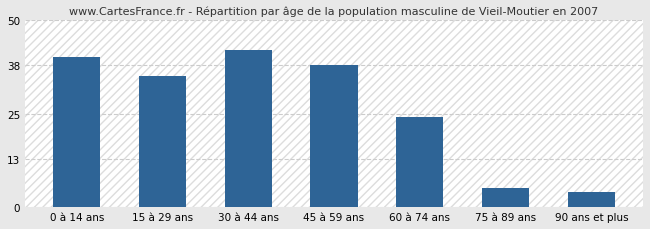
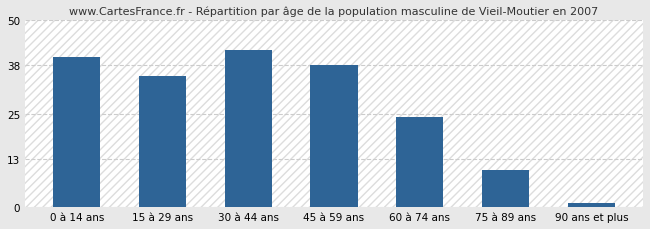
75 à 89 ans: 5 -> 10
90 ans et plus: 4 -> 1
